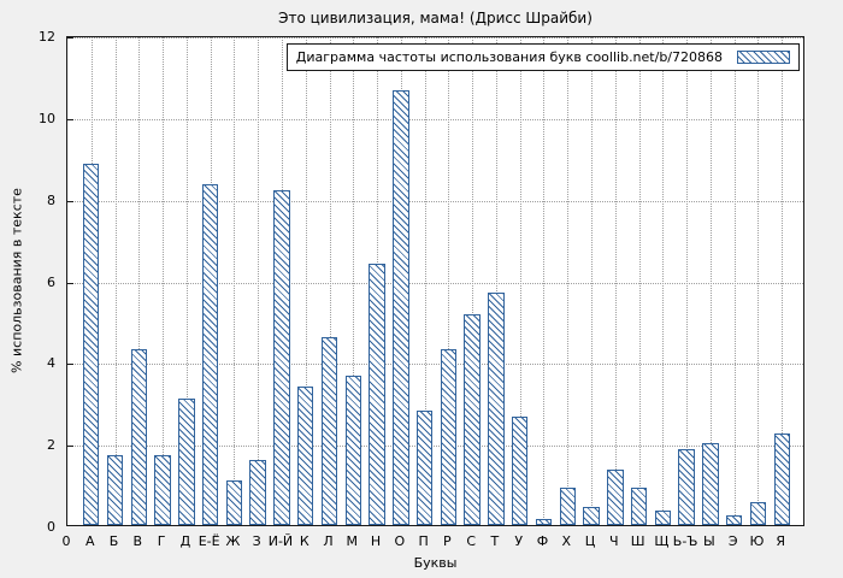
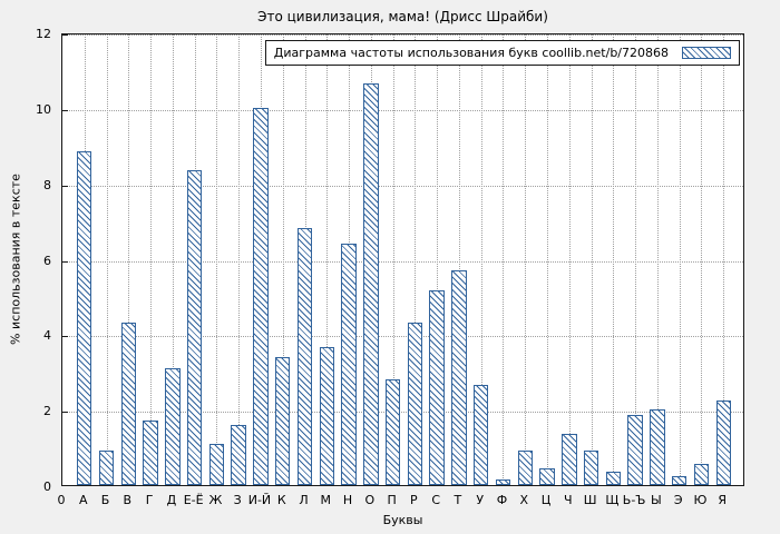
Б: 1.7 -> 0.9
И-Й: 8.2 -> 10.0
Л: 4.6 -> 6.8
